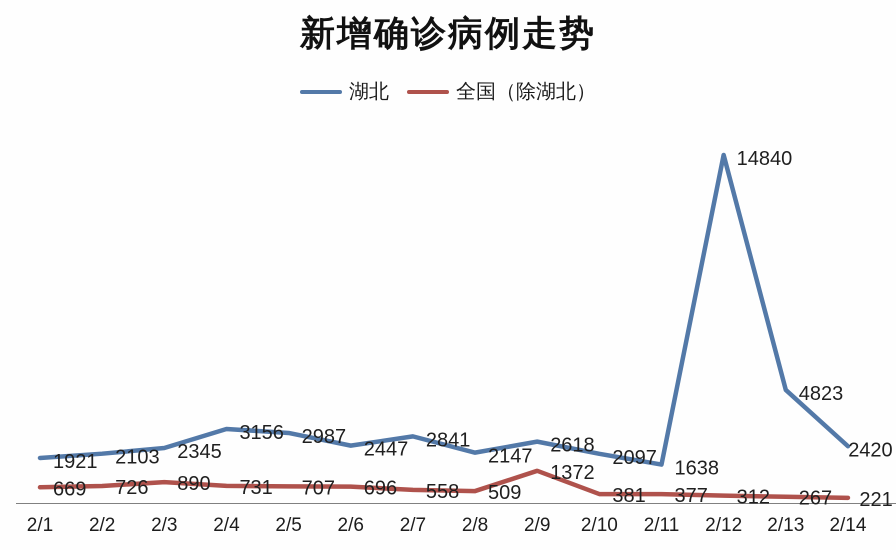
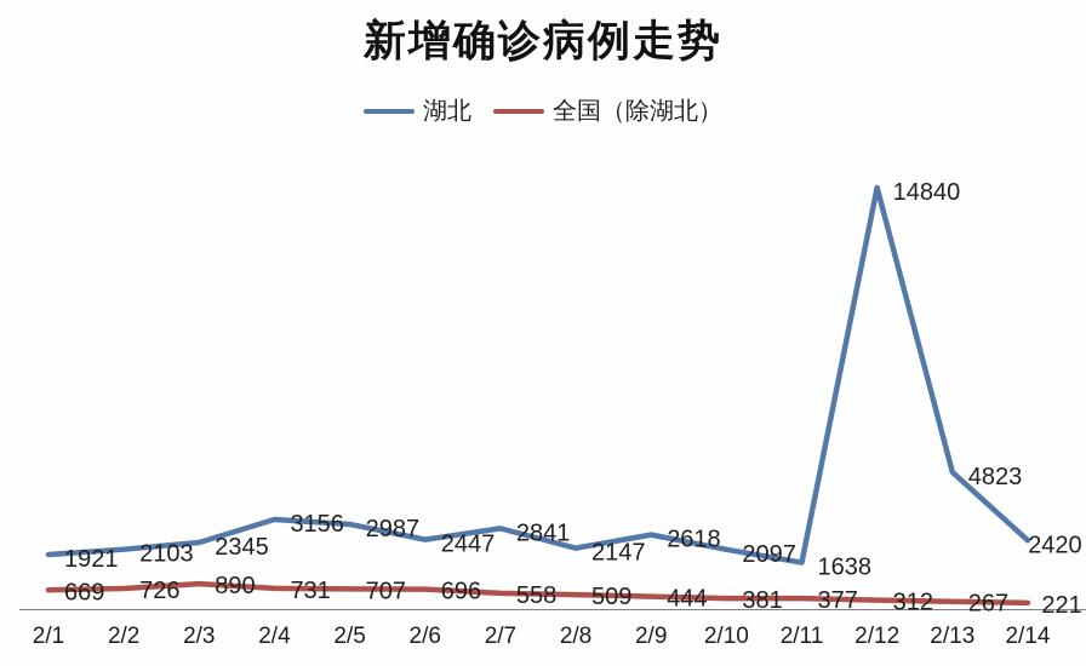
全国（除湖北）/2/9: 1372 -> 444
